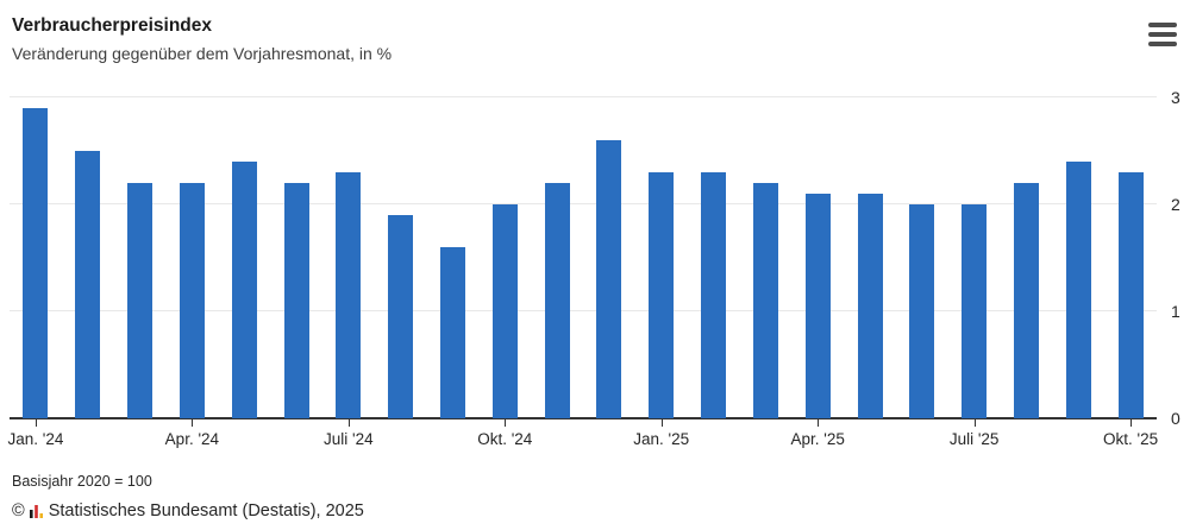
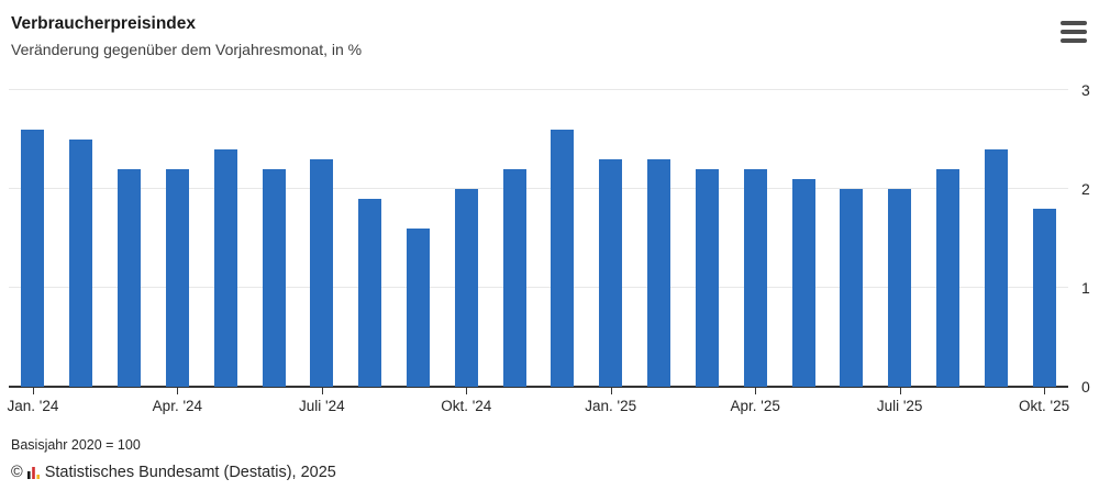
Jan. '24: 2.9 -> 2.6
Apr. '25: 2.1 -> 2.2
Okt. '25: 2.3 -> 1.8
